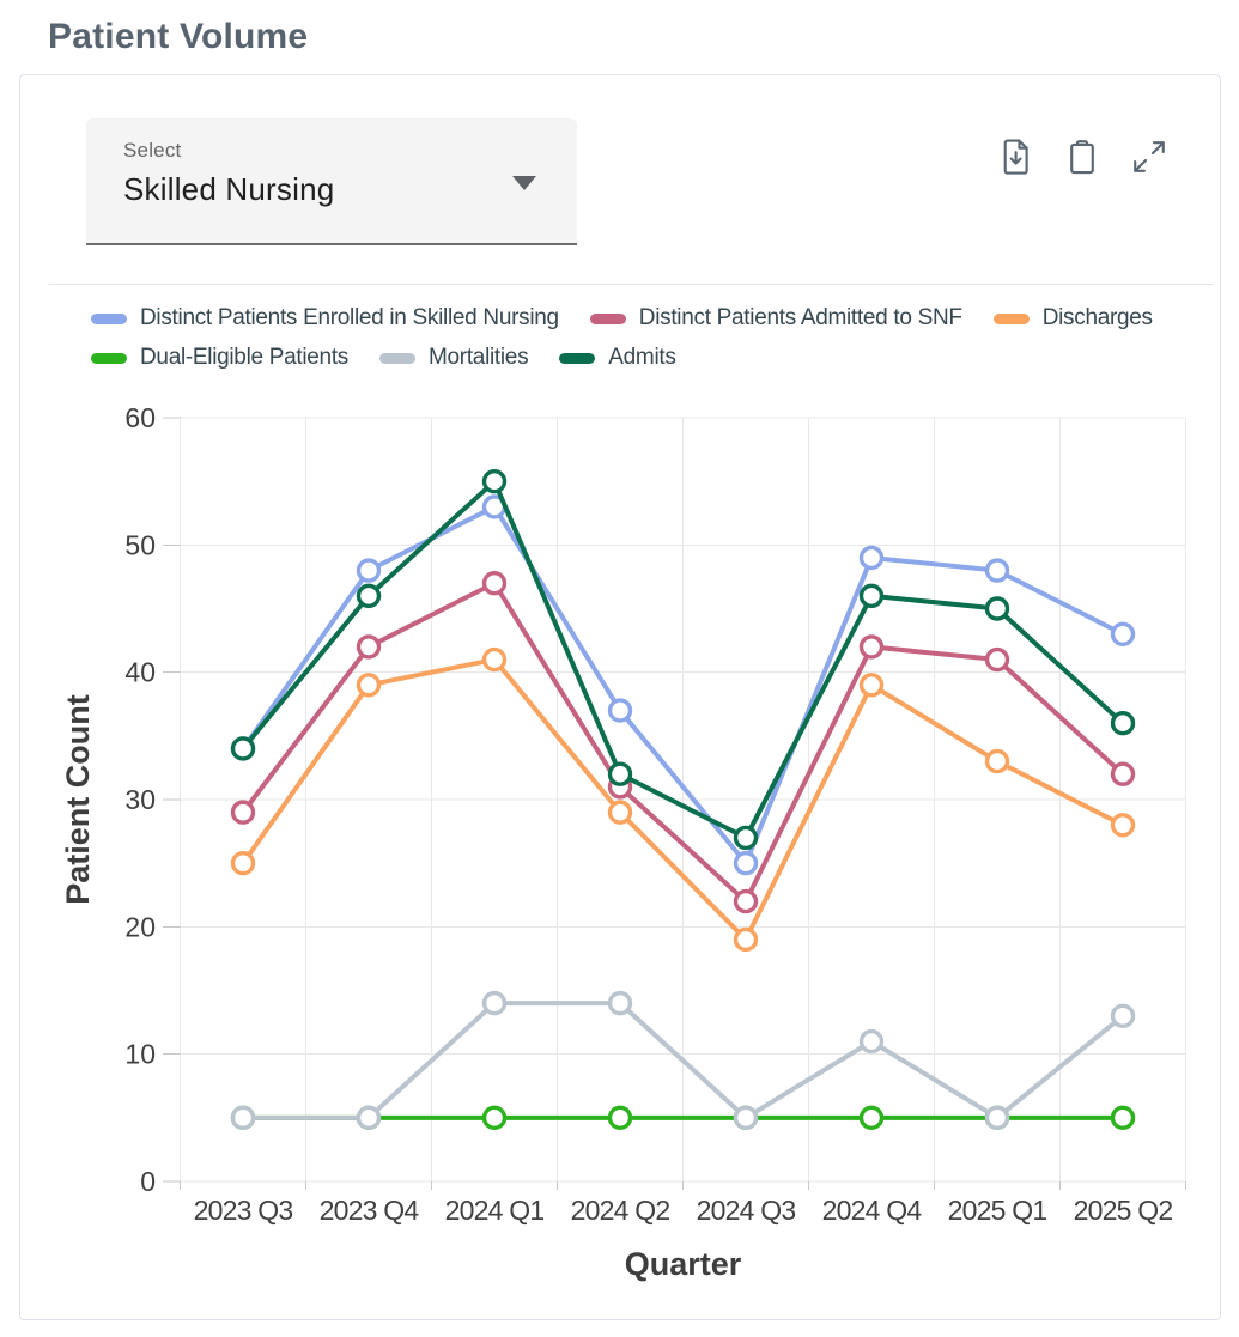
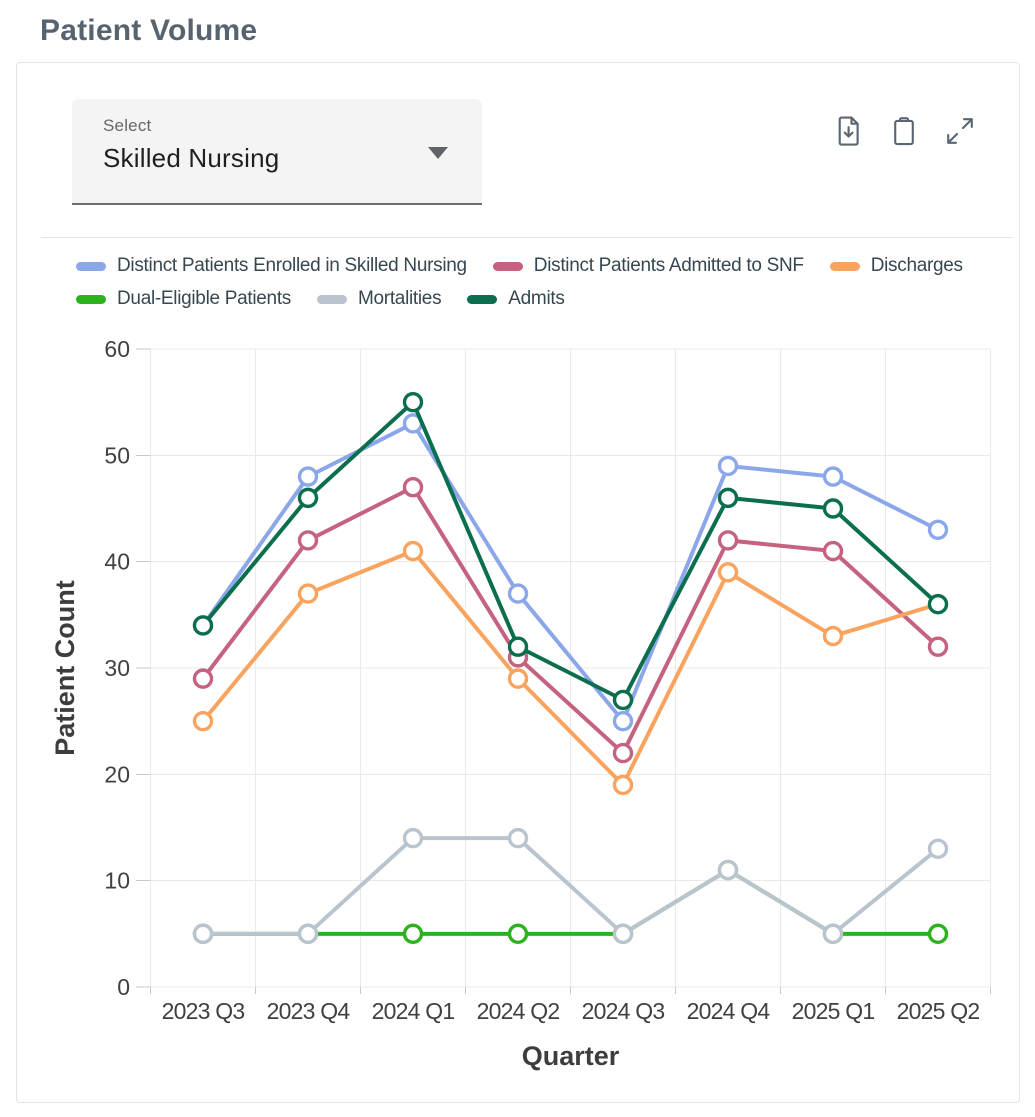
Discharges/2023 Q4: 39 -> 37
Dual-Eligible Patients/2024 Q4: 5 -> 11
Discharges/2025 Q2: 28 -> 36
